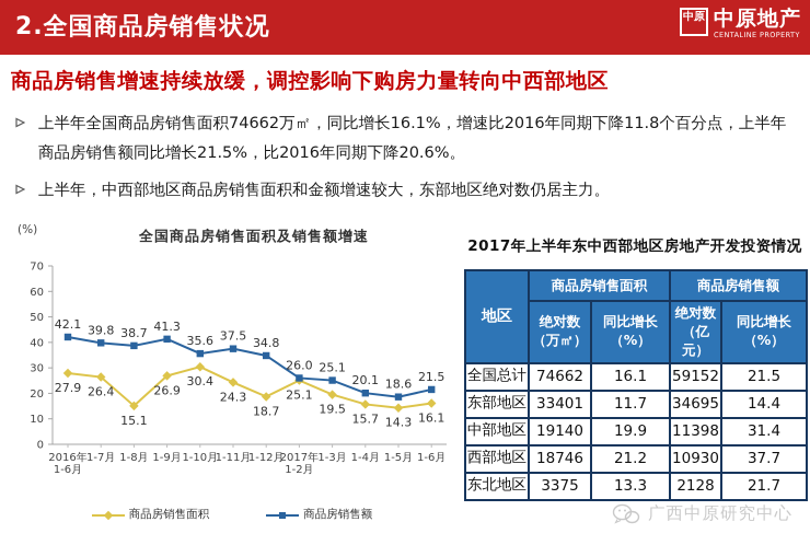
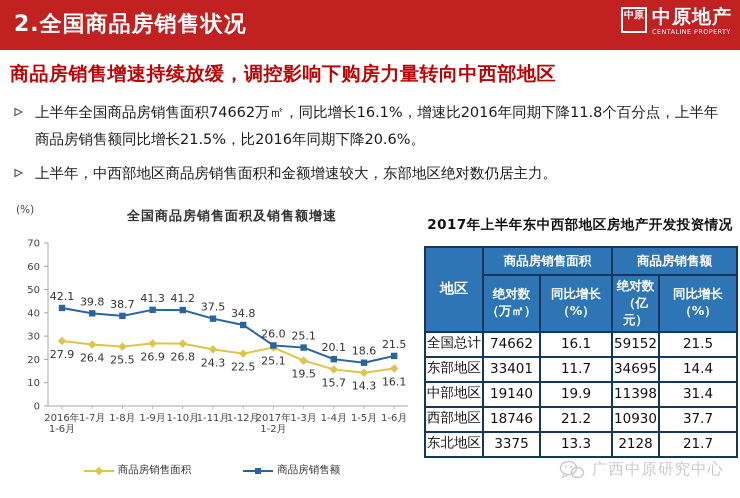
商品房销售面积/1-8月: 15.1 -> 25.5
商品房销售面积/1-10月: 30.4 -> 26.8
商品房销售额/1-10月: 35.6 -> 41.2
商品房销售面积/1-12月: 18.7 -> 22.5
